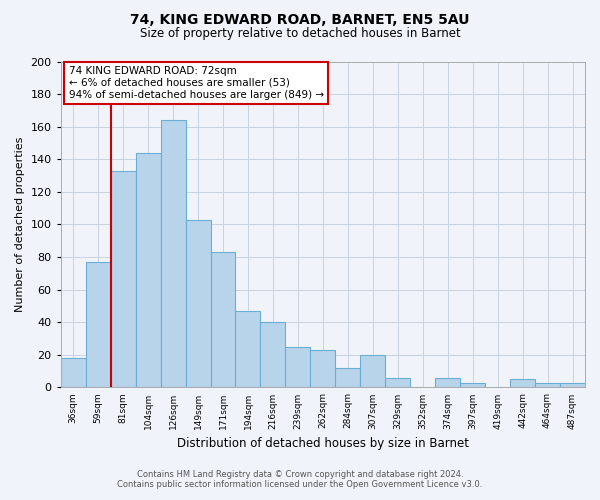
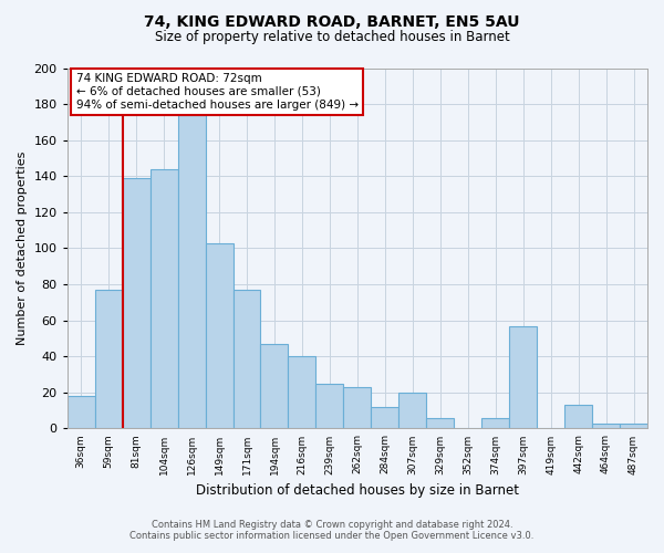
81sqm: 133 -> 139
126sqm: 164 -> 174
171sqm: 83 -> 77
397sqm: 3 -> 57
442sqm: 5 -> 13
